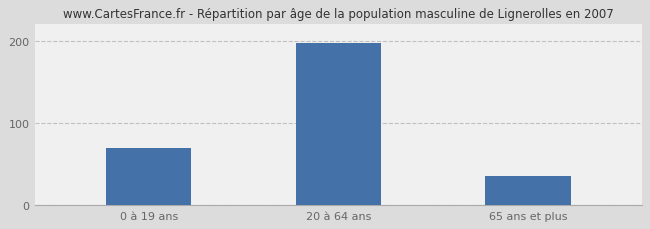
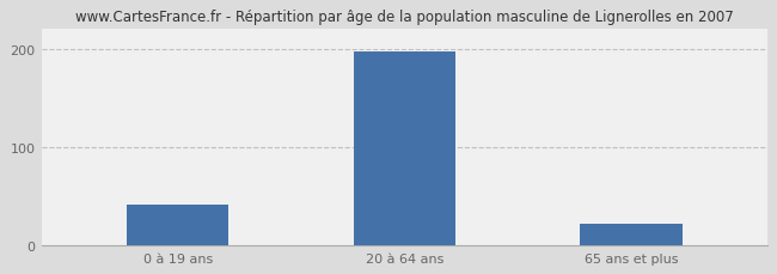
0 à 19 ans: 70 -> 42
65 ans et plus: 35 -> 22
